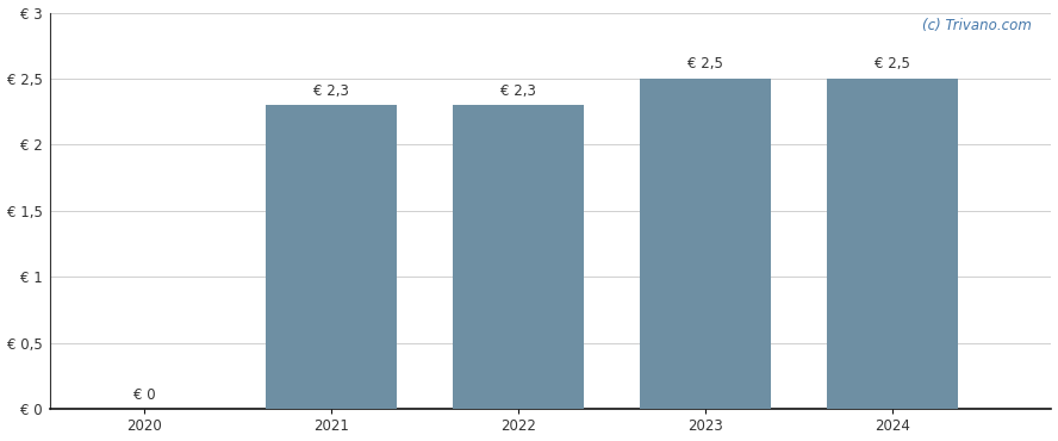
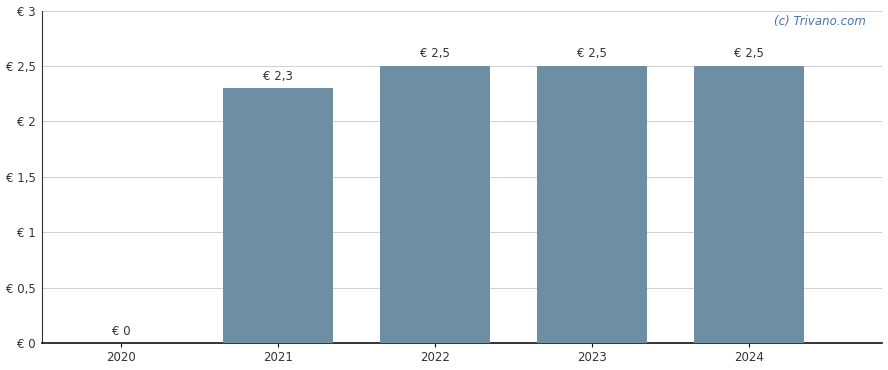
2022: 2,3 -> 2,5
